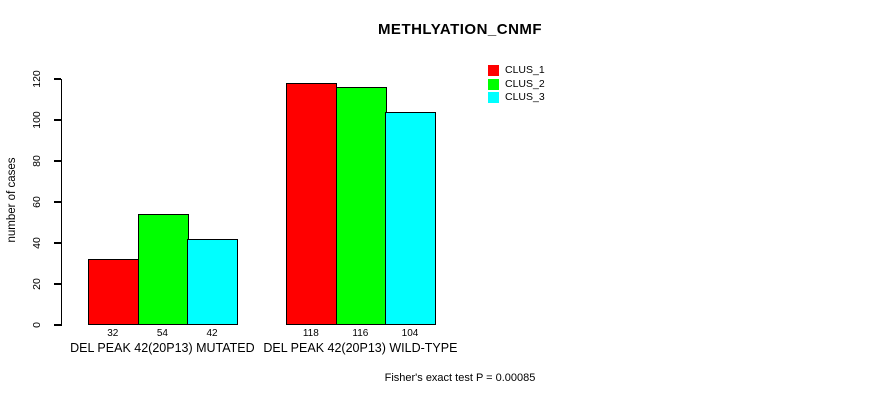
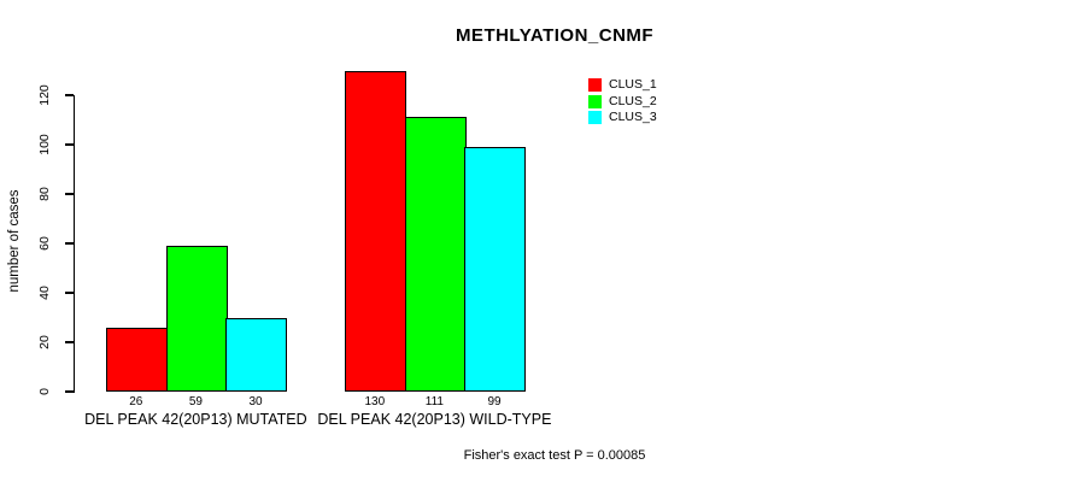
CLUS_1/DEL PEAK 42(20P13) MUTATED: 32 -> 26
CLUS_2/DEL PEAK 42(20P13) MUTATED: 54 -> 59
CLUS_3/DEL PEAK 42(20P13) MUTATED: 42 -> 30
CLUS_1/DEL PEAK 42(20P13) WILD-TYPE: 118 -> 130
CLUS_2/DEL PEAK 42(20P13) WILD-TYPE: 116 -> 111
CLUS_3/DEL PEAK 42(20P13) WILD-TYPE: 104 -> 99
